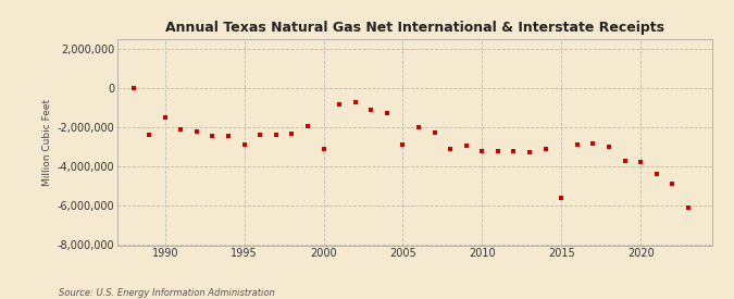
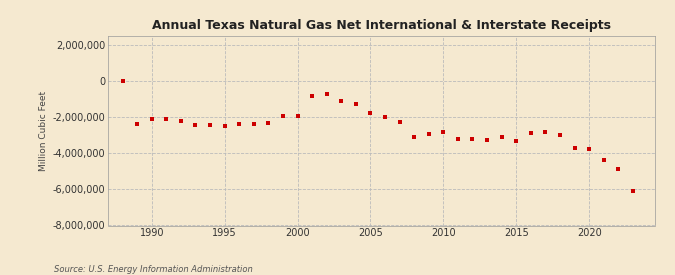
1990: -1,500,000 -> -2,100,000
1995: -2,900,000 -> -2,500,000
2000: -3,100,000 -> -2,000,000
2005: -2,900,000 -> -1,800,000
2010: -3,200,000 -> -2,800,000
2015: -5,600,000 -> -3,400,000
